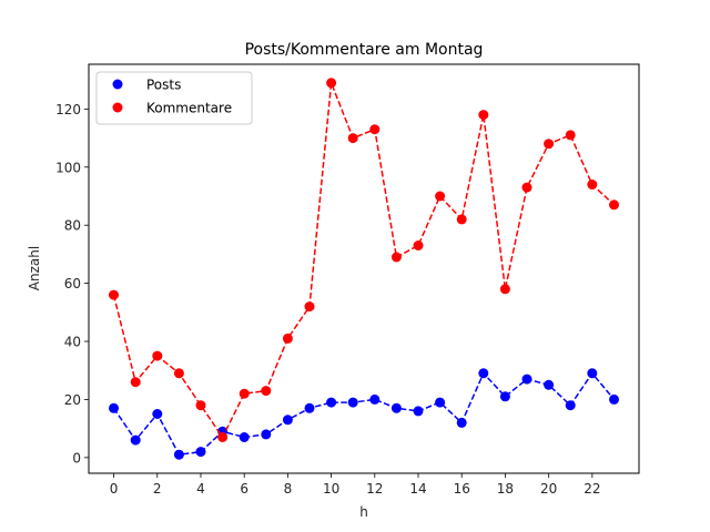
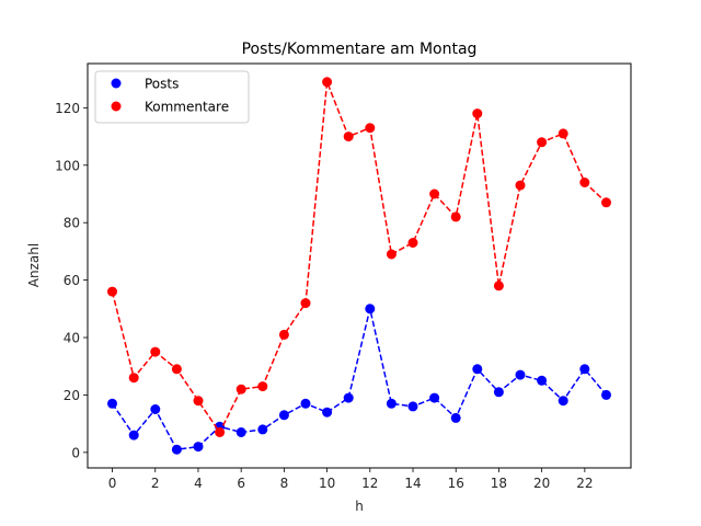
Posts/10: 19 -> 14
Posts/12: 20 -> 50
